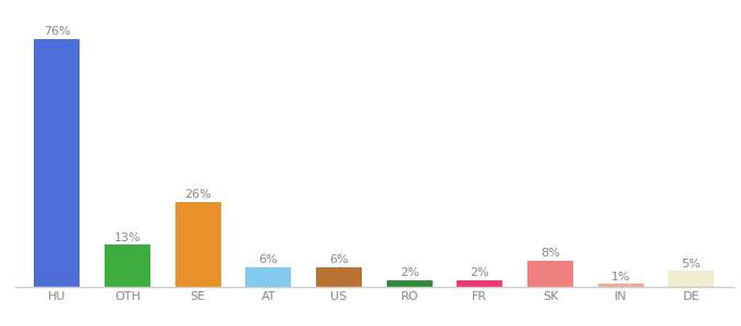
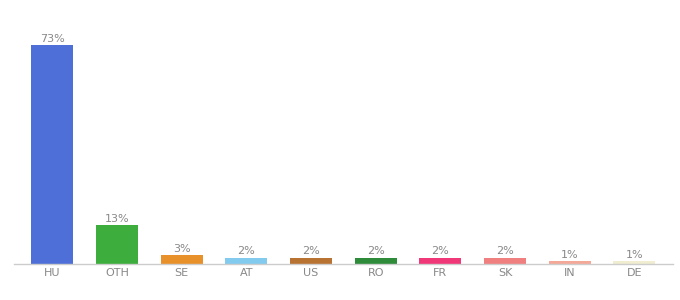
HU: 76% -> 73%
SE: 26% -> 3%
AT: 6% -> 2%
US: 6% -> 2%
SK: 8% -> 2%
DE: 5% -> 1%
